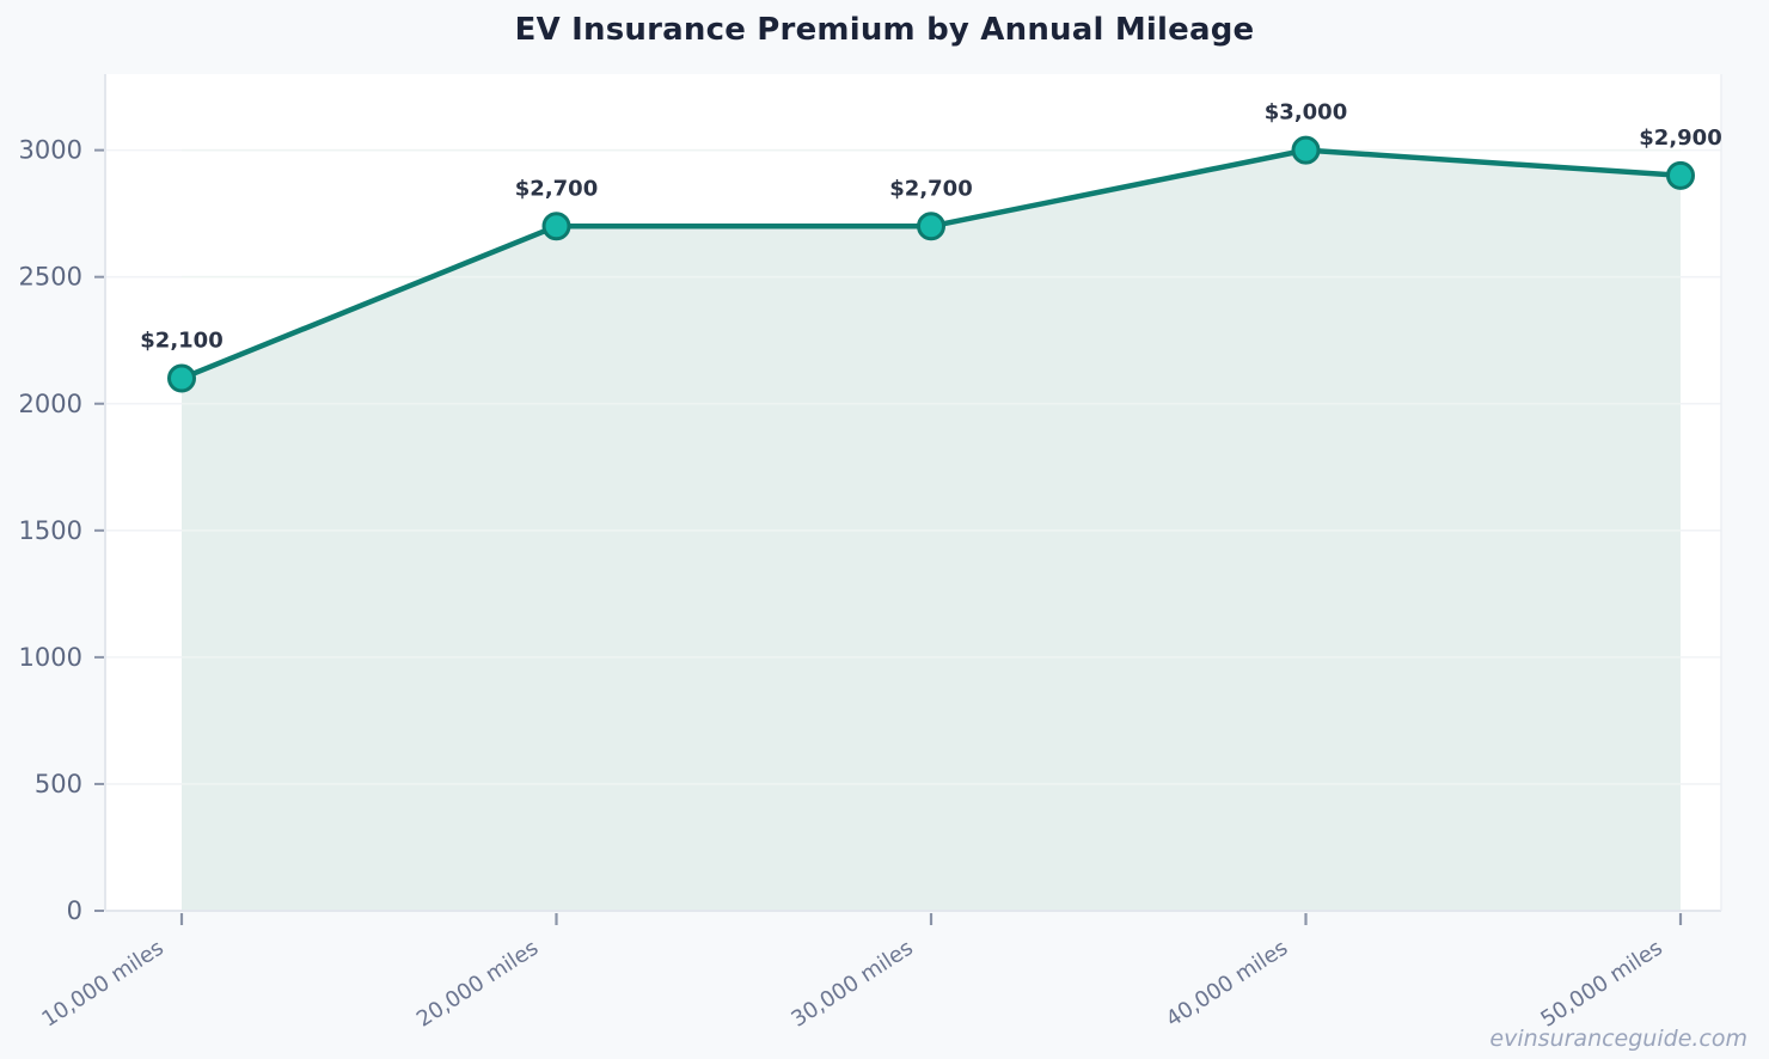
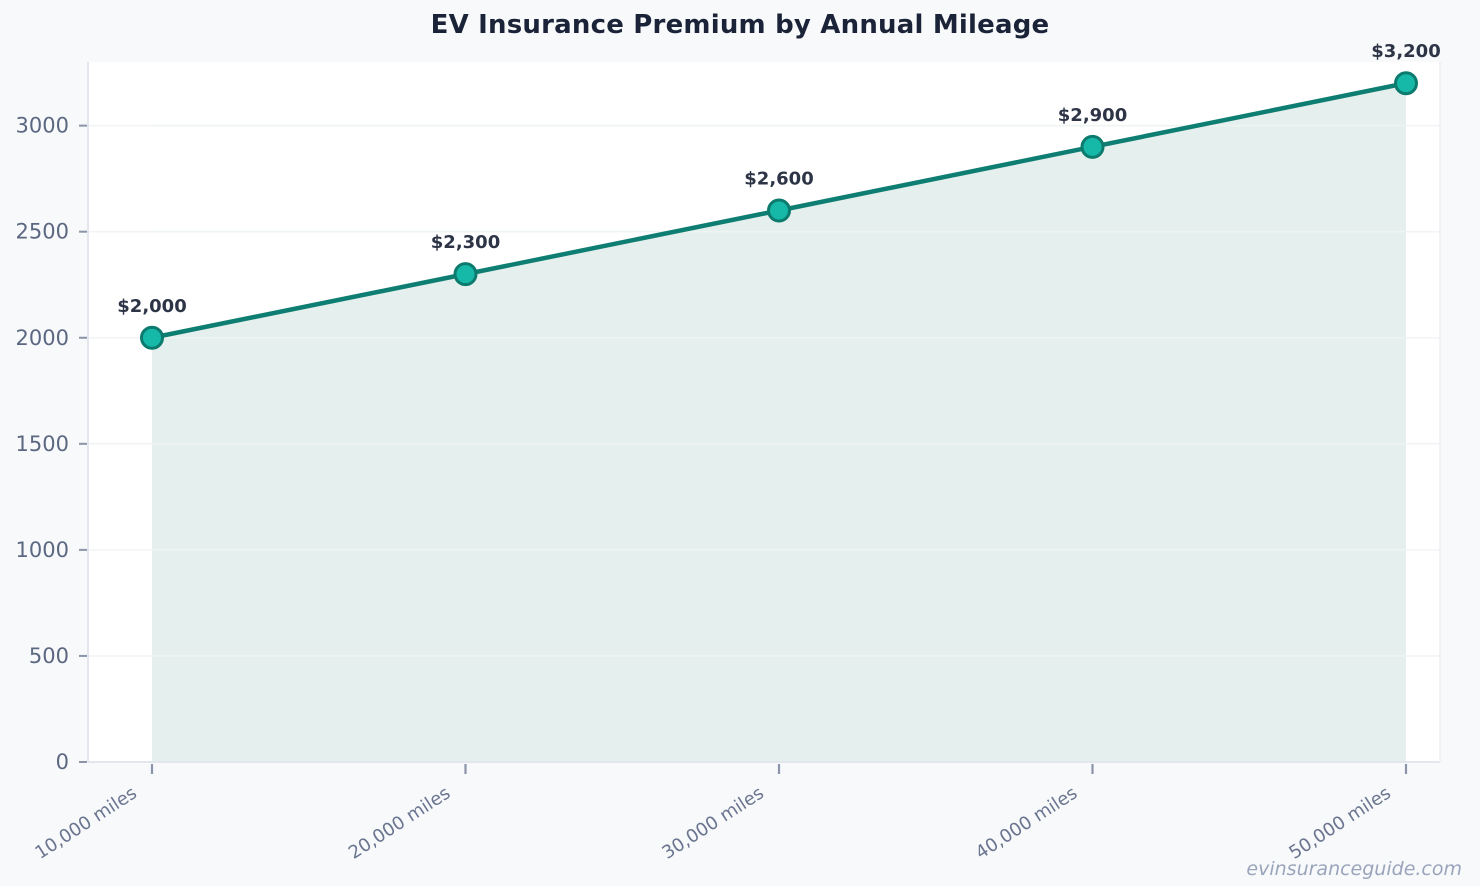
10,000 miles: $2,100 -> $2,000
20,000 miles: $2,700 -> $2,300
30,000 miles: $2,700 -> $2,600
40,000 miles: $3,000 -> $2,900
50,000 miles: $2,900 -> $3,200
